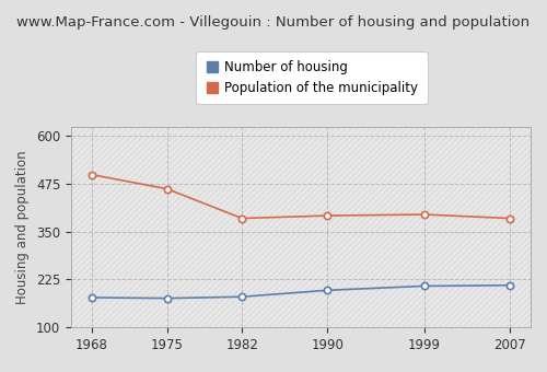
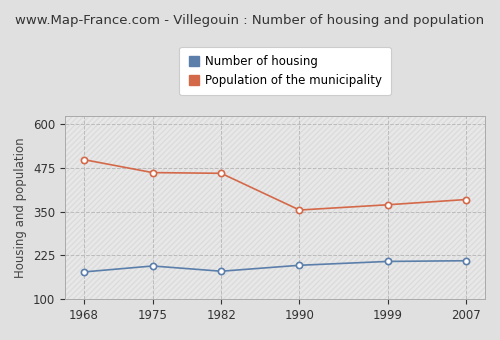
Number of housing/1975: 176 -> 195
Population of the municipality/1982: 385 -> 460
Population of the municipality/1990: 392 -> 355
Population of the municipality/1999: 395 -> 370
